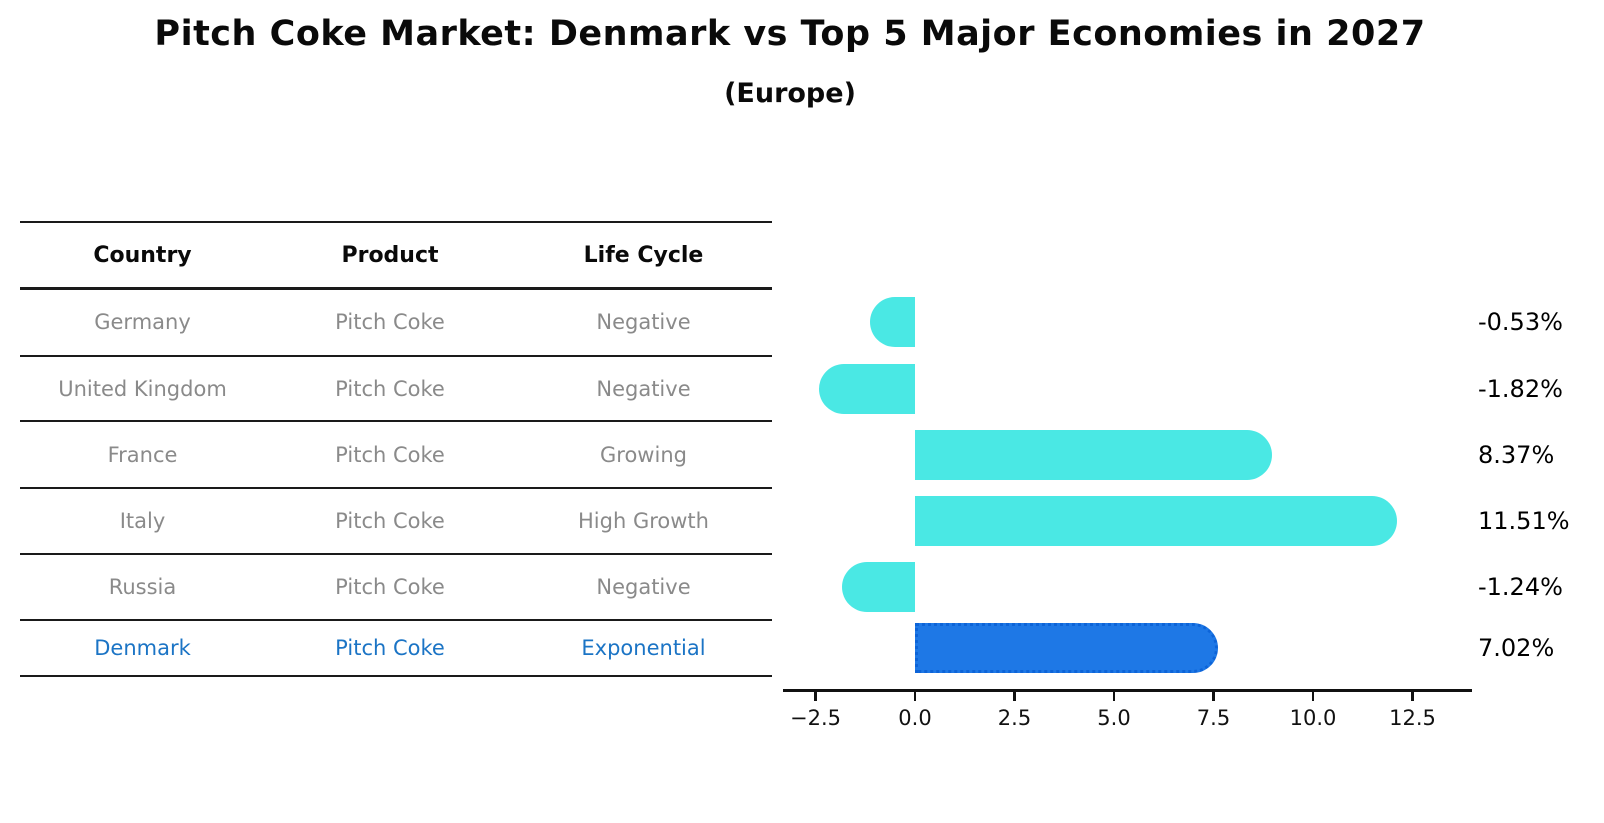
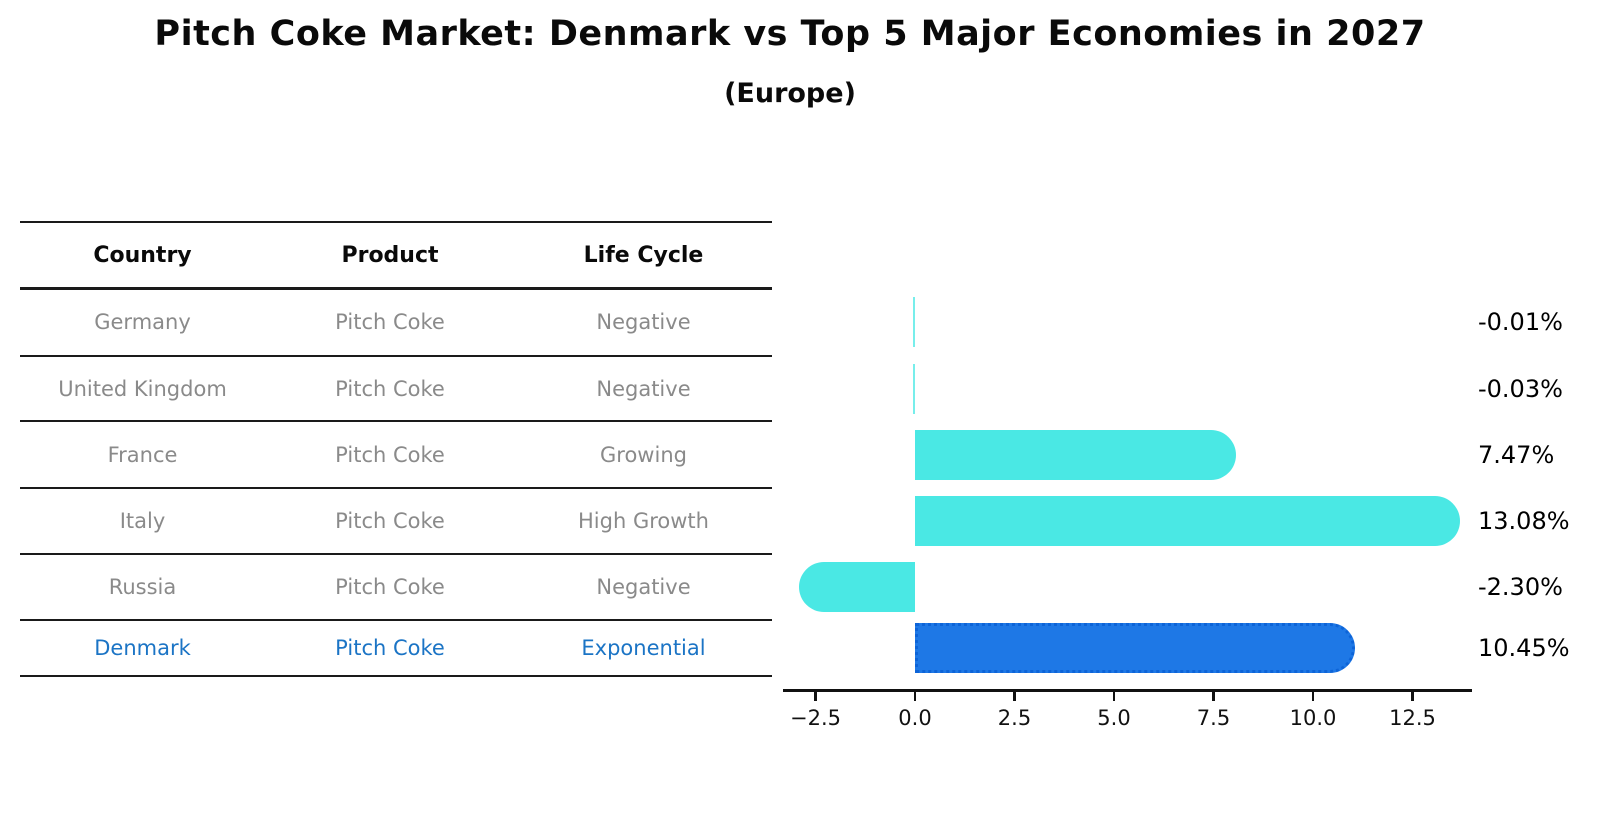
Germany: -0.53% -> -0.01%
United Kingdom: -1.82% -> -0.03%
France: 8.37% -> 7.47%
Italy: 11.51% -> 13.08%
Russia: -1.24% -> -2.30%
Denmark: 7.02% -> 10.45%
